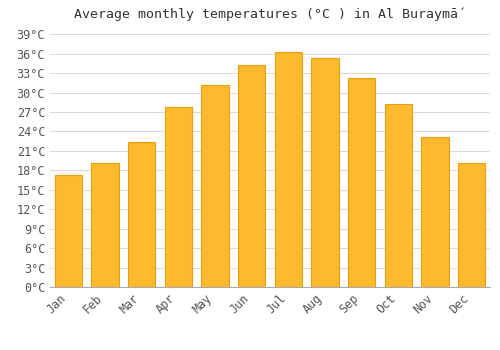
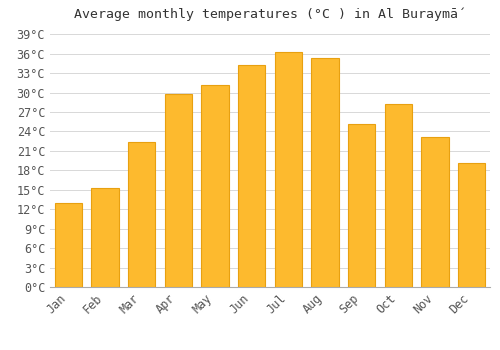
Jan: 17.3°C -> 13.0°C
Feb: 19.2°C -> 15.2°C
Apr: 27.7°C -> 29.8°C
Sep: 32.3°C -> 25.2°C
